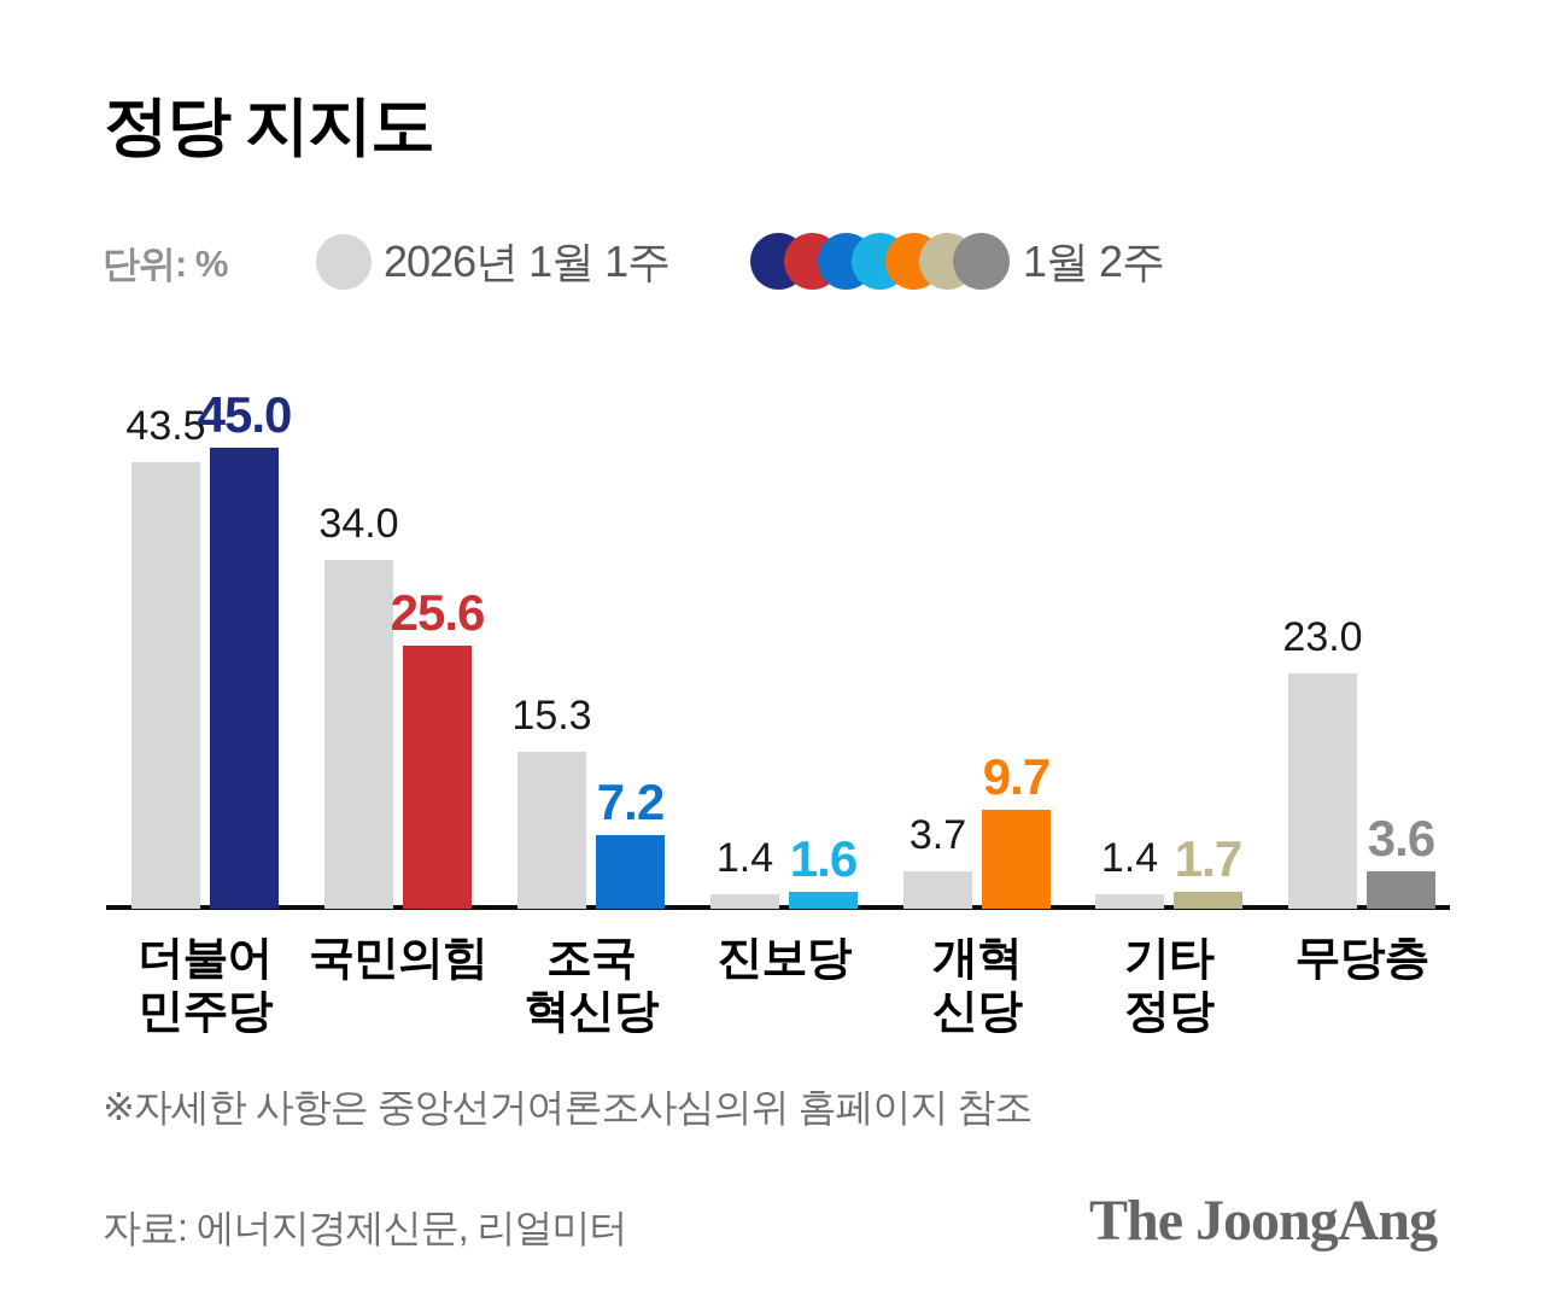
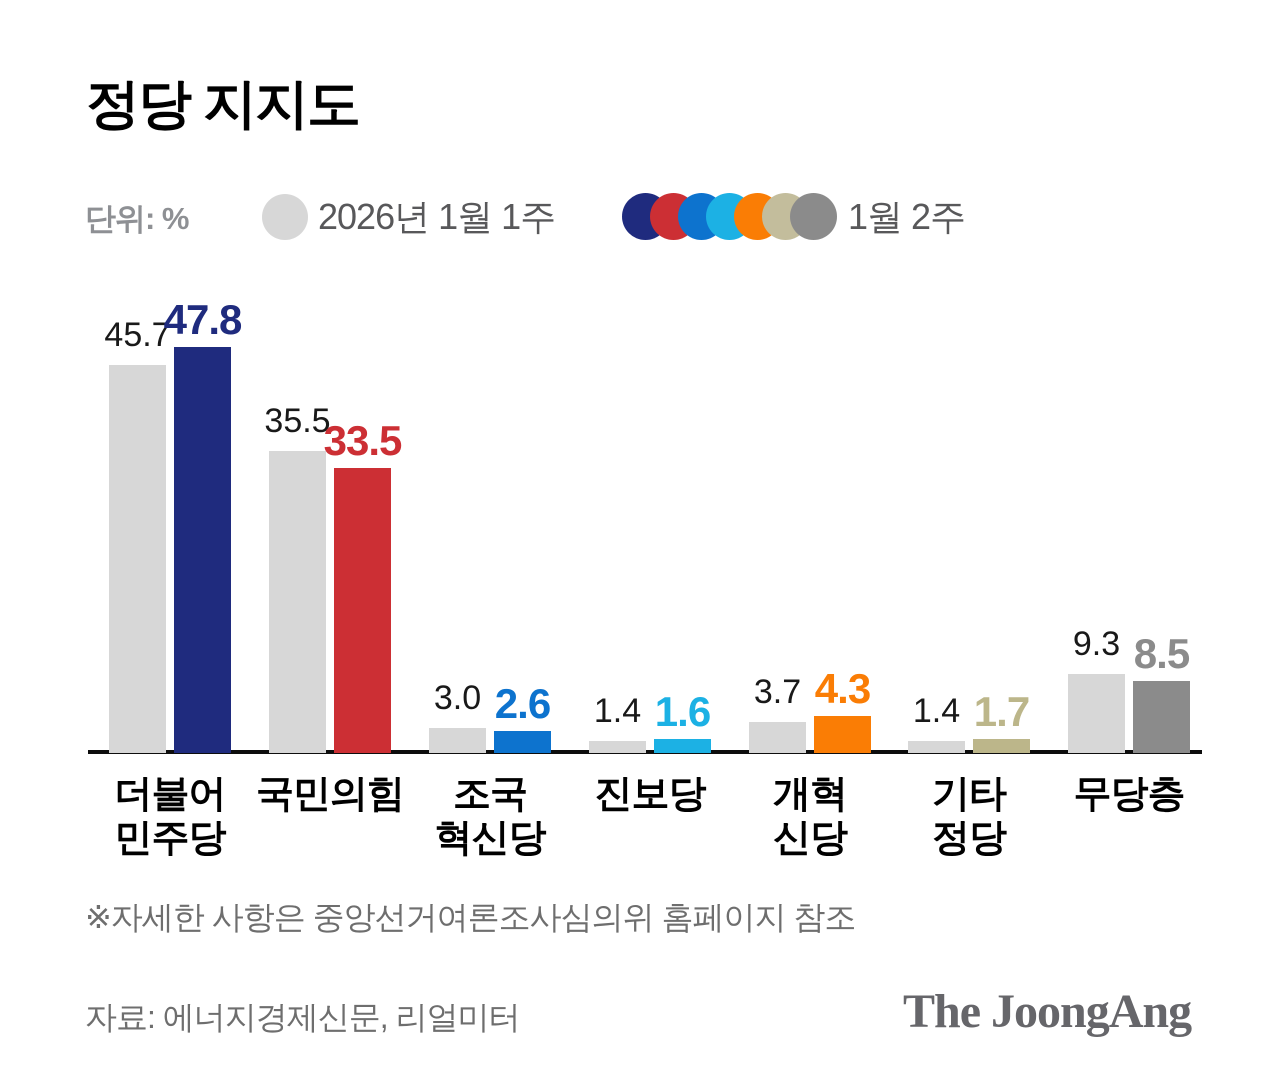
2026년 1월 1주/더불어민주당: 43.5 -> 45.7
1월 2주/더불어민주당: 45.0 -> 47.8
2026년 1월 1주/국민의힘: 34.0 -> 35.5
1월 2주/국민의힘: 25.6 -> 33.5
2026년 1월 1주/조국혁신당: 15.3 -> 3.0
1월 2주/조국혁신당: 7.2 -> 2.6
1월 2주/개혁신당: 9.7 -> 4.3
2026년 1월 1주/무당층: 23.0 -> 9.3
1월 2주/무당층: 3.6 -> 8.5
